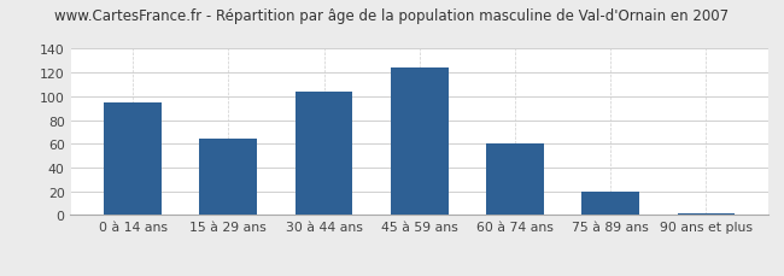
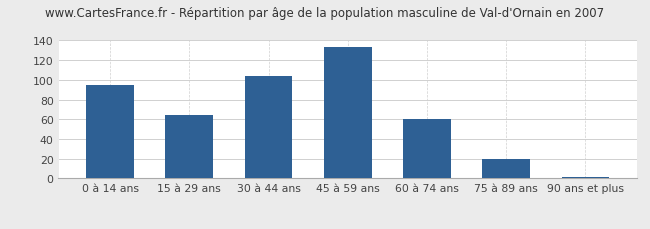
45 à 59 ans: 124 -> 133
